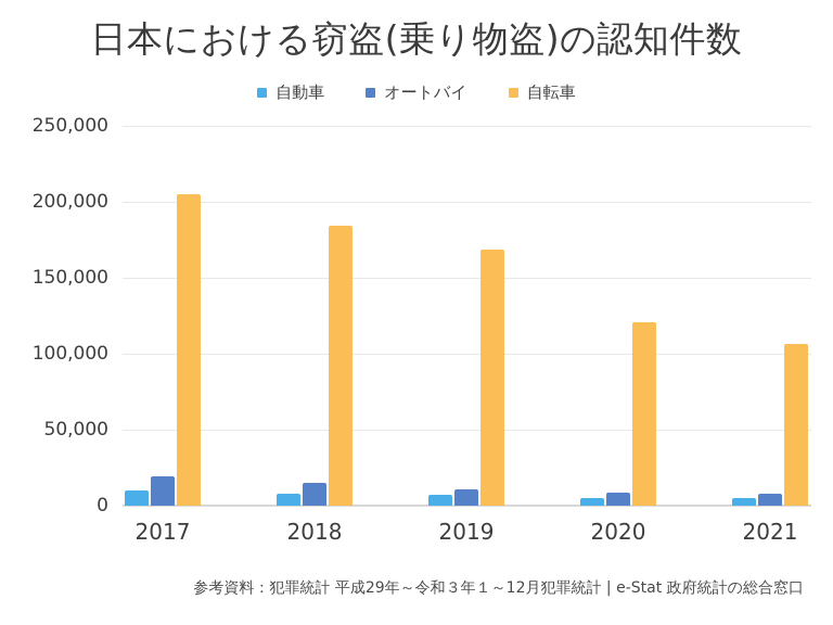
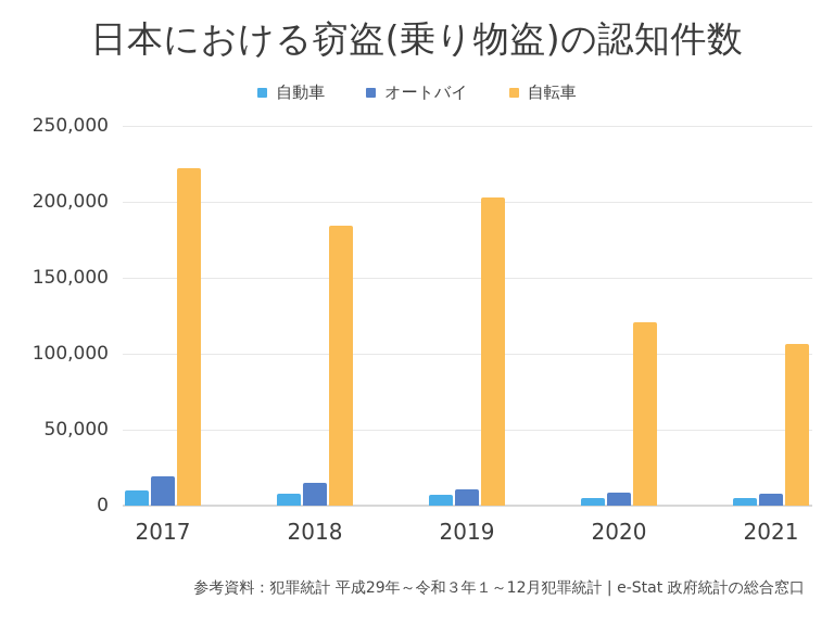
自転車/2017: 205000 -> 222000
自転車/2019: 168000 -> 203000
